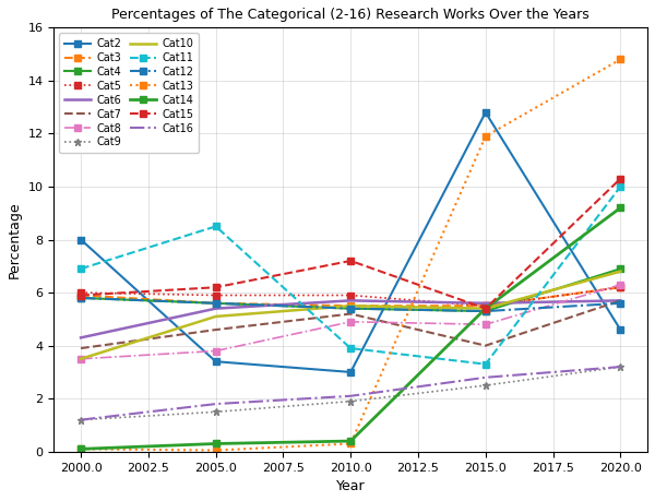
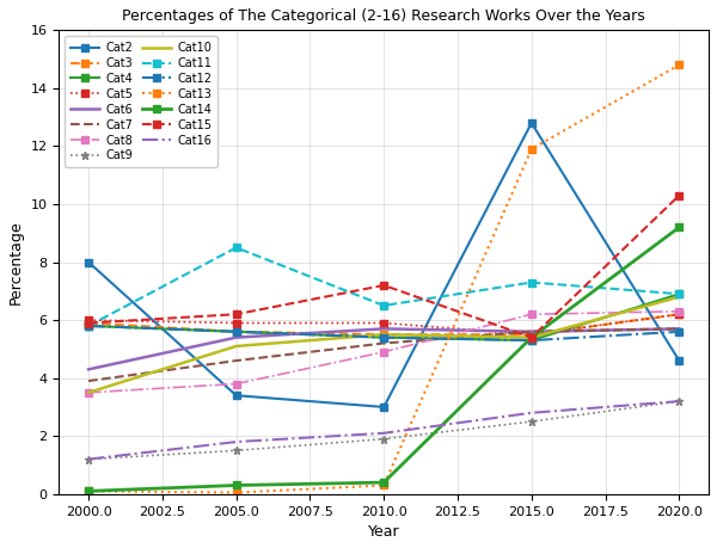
Cat11/2000.0: 6.9 -> 5.8
Cat11/2010.0: 3.9 -> 6.5
Cat7/2015.0: 4.0 -> 5.6
Cat8/2015.0: 4.8 -> 6.2
Cat11/2015.0: 3.3 -> 7.3
Cat11/2020.0: 10.0 -> 6.9
